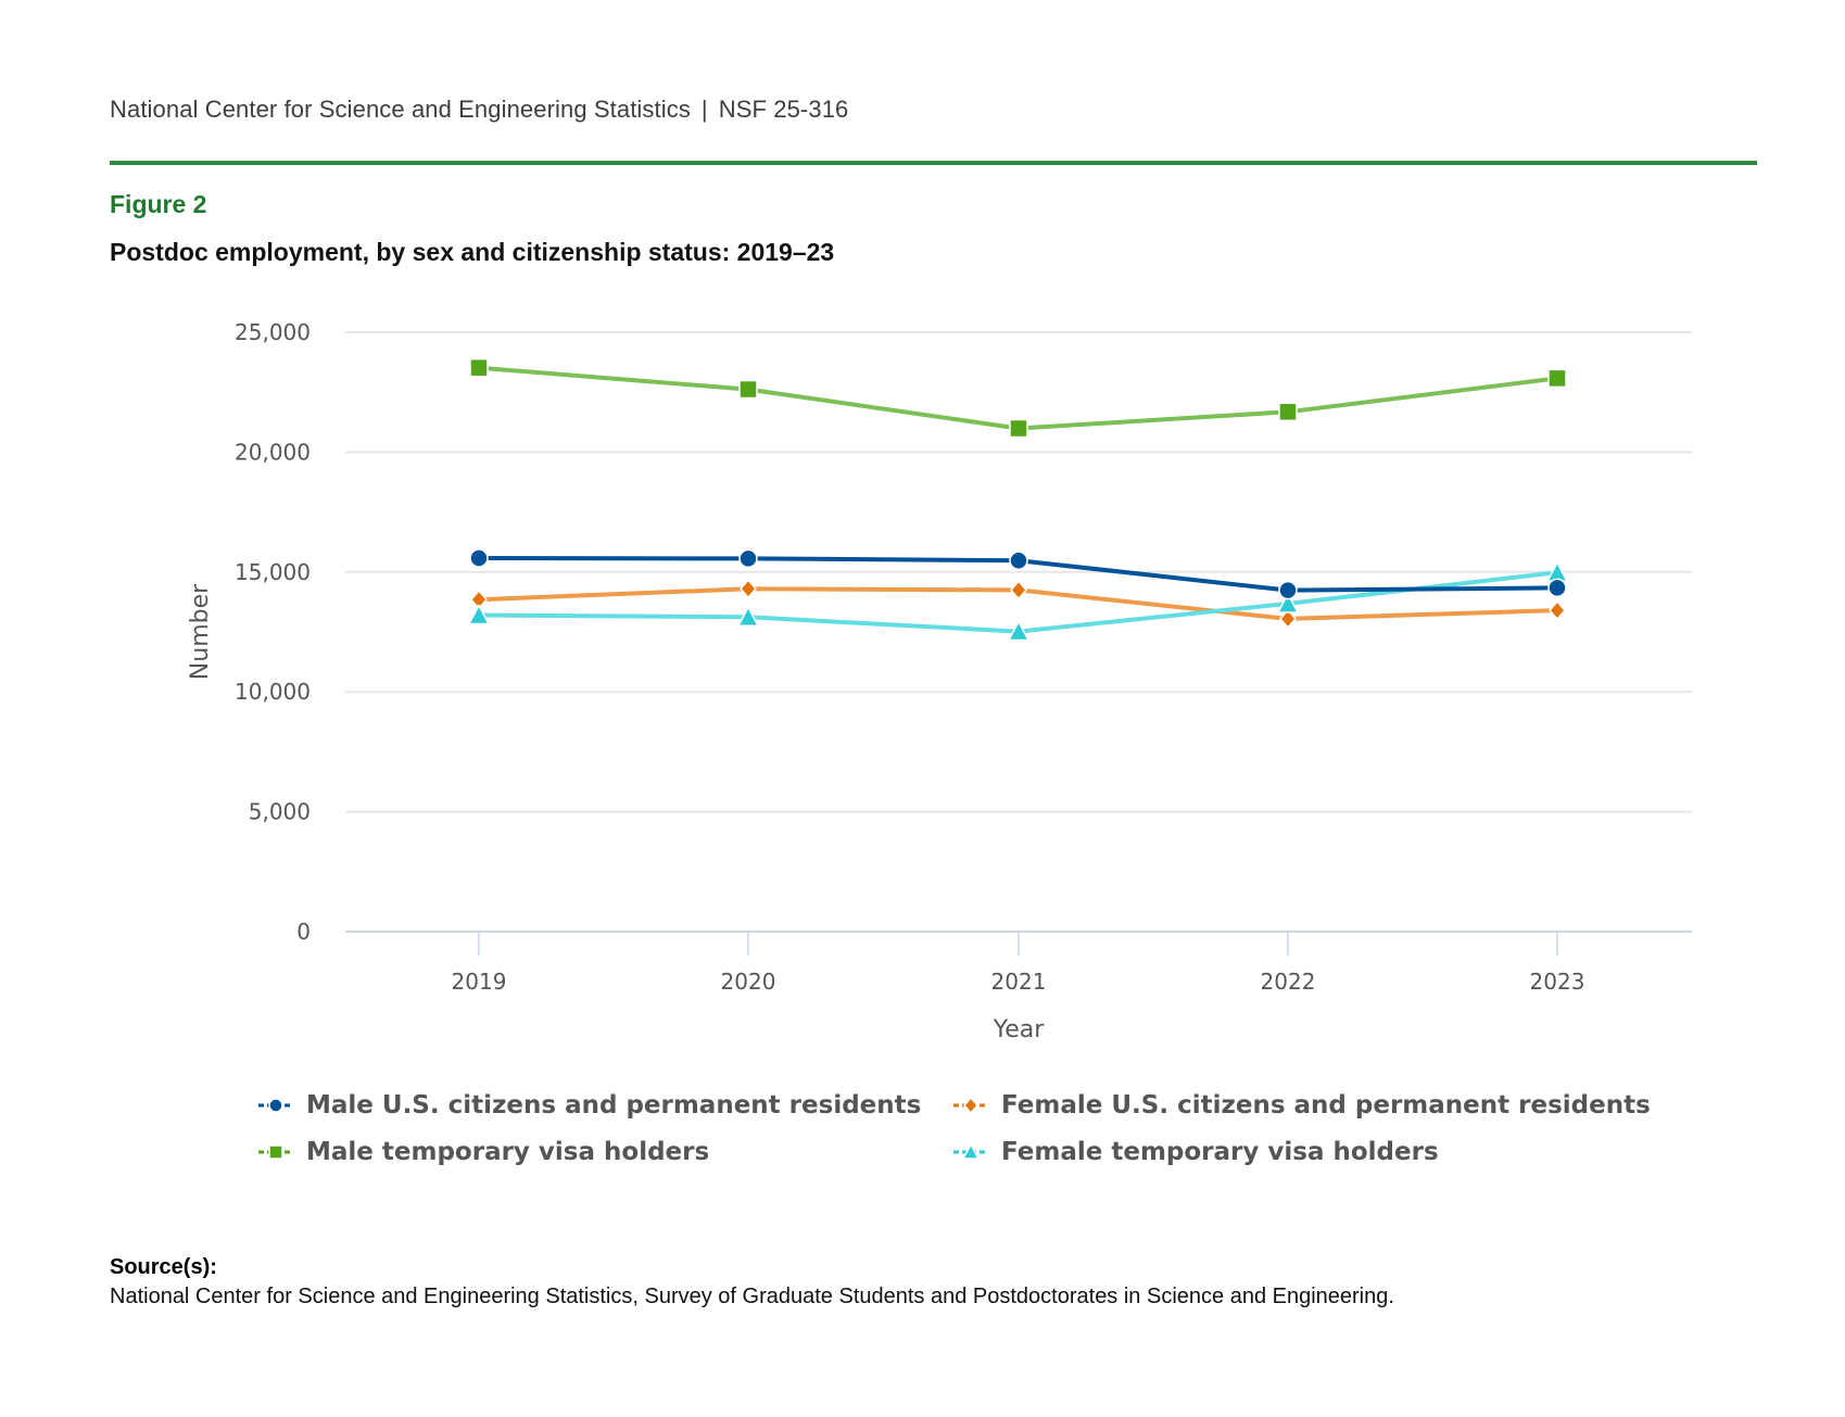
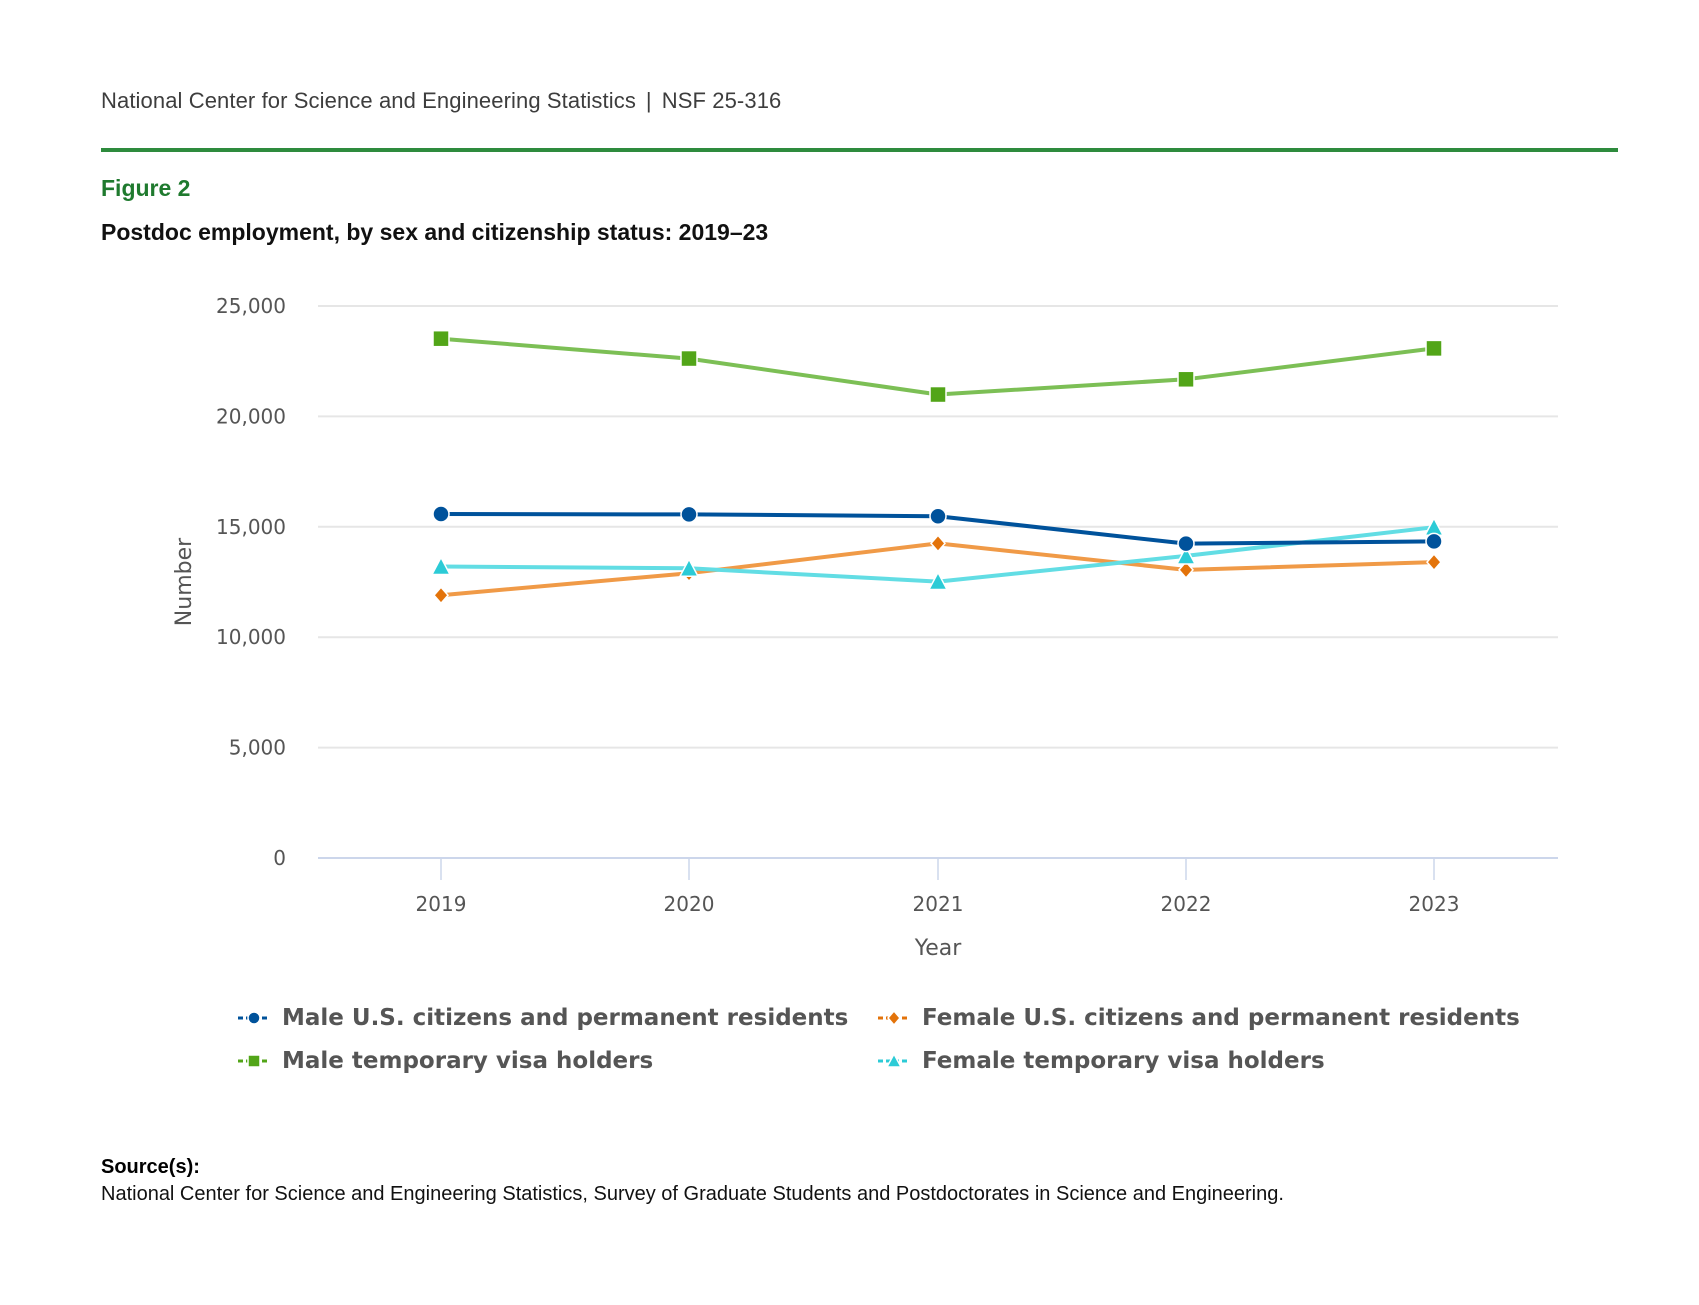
Female U.S. citizens and permanent residents/2019: 13800 -> 11900
Female U.S. citizens and permanent residents/2020: 14300 -> 12900
